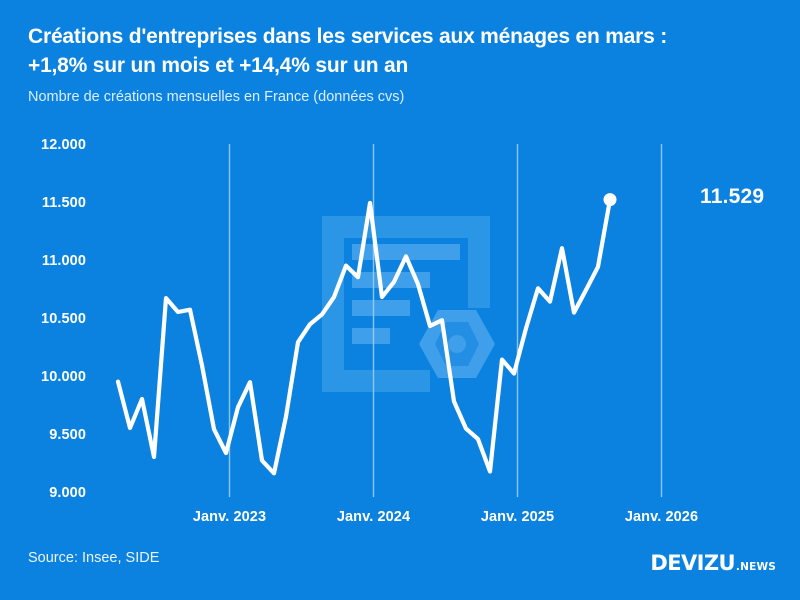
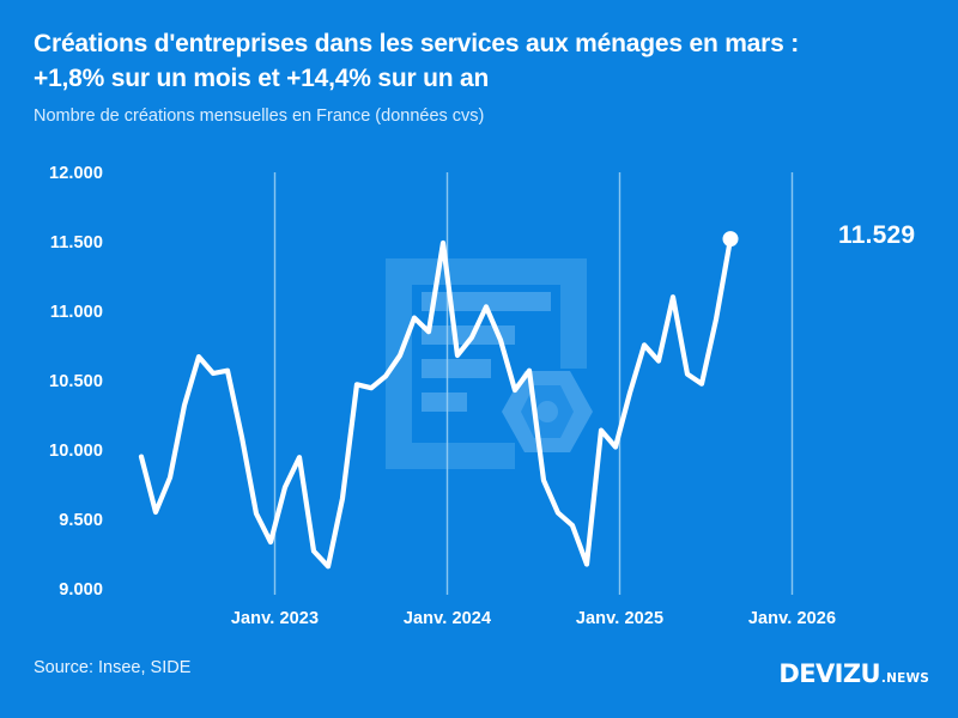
Janv. 2023: 9310 -> 10330
Janv. 2024: 10300 -> 10480
Janv. 2025: 10490 -> 10580
Janv. 2026: 10750 -> 10480
